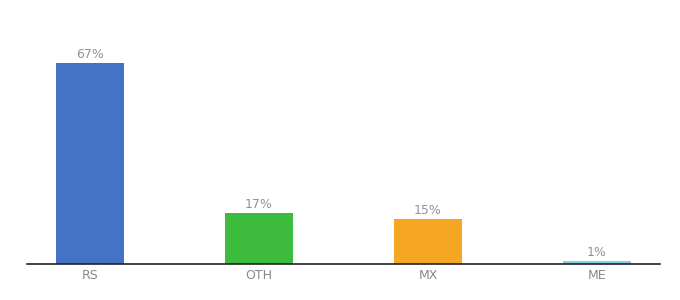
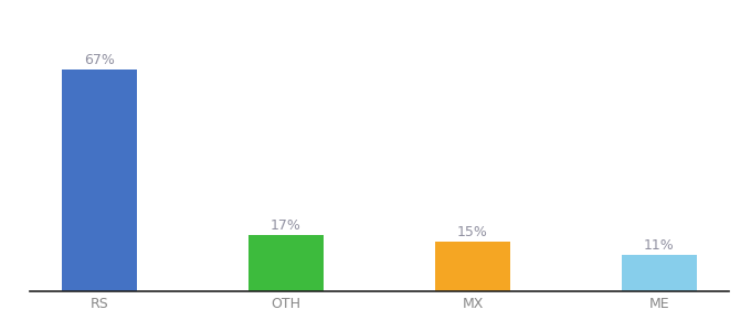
ME: 1% -> 11%
